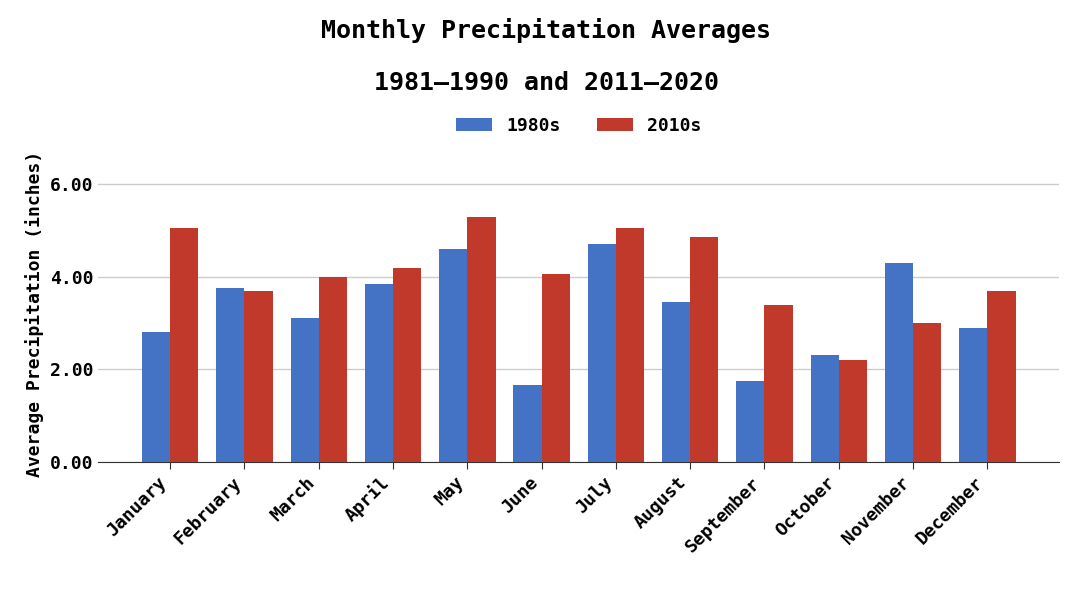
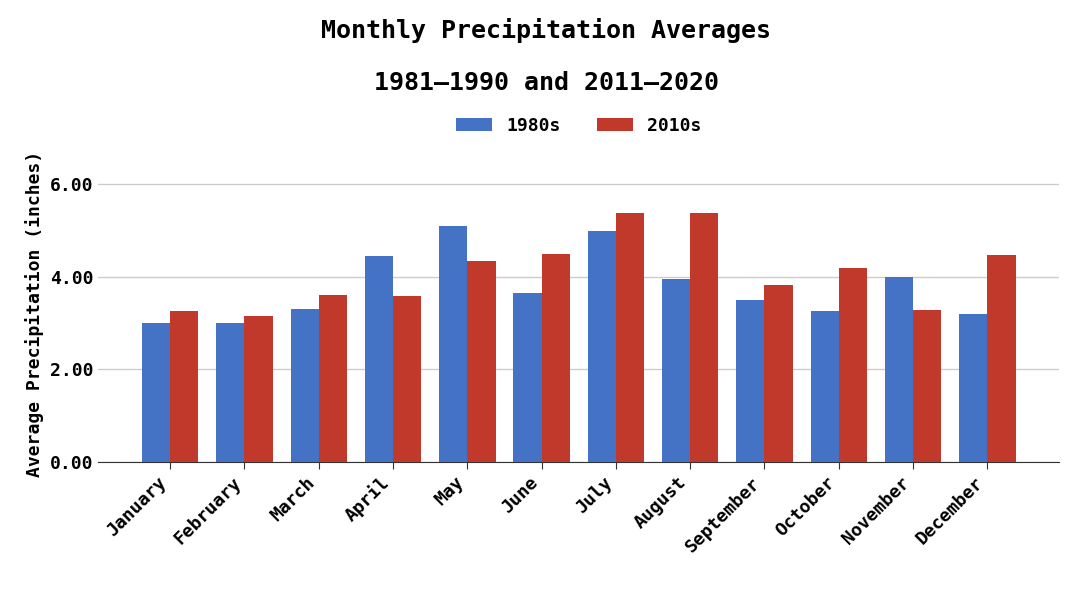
1980s/January: 2.80 -> 3.00
2010s/January: 5.05 -> 3.25
1980s/February: 3.75 -> 3.00
2010s/February: 3.70 -> 3.15
1980s/March: 3.10 -> 3.30
2010s/March: 4.00 -> 3.60
1980s/April: 3.85 -> 4.45
2010s/April: 4.20 -> 3.58
1980s/May: 4.60 -> 5.10
2010s/May: 5.30 -> 4.35
1980s/June: 1.65 -> 3.65
2010s/June: 4.05 -> 4.50
1980s/July: 4.70 -> 5.00
2010s/July: 5.05 -> 5.38
1980s/August: 3.45 -> 3.95
2010s/August: 4.85 -> 5.38
1980s/September: 1.75 -> 3.50
2010s/September: 3.40 -> 3.83
1980s/October: 2.30 -> 3.25
2010s/October: 2.20 -> 4.18
1980s/November: 4.30 -> 4.00
2010s/November: 3.00 -> 3.28
1980s/December: 2.90 -> 3.20
2010s/December: 3.70 -> 4.48
